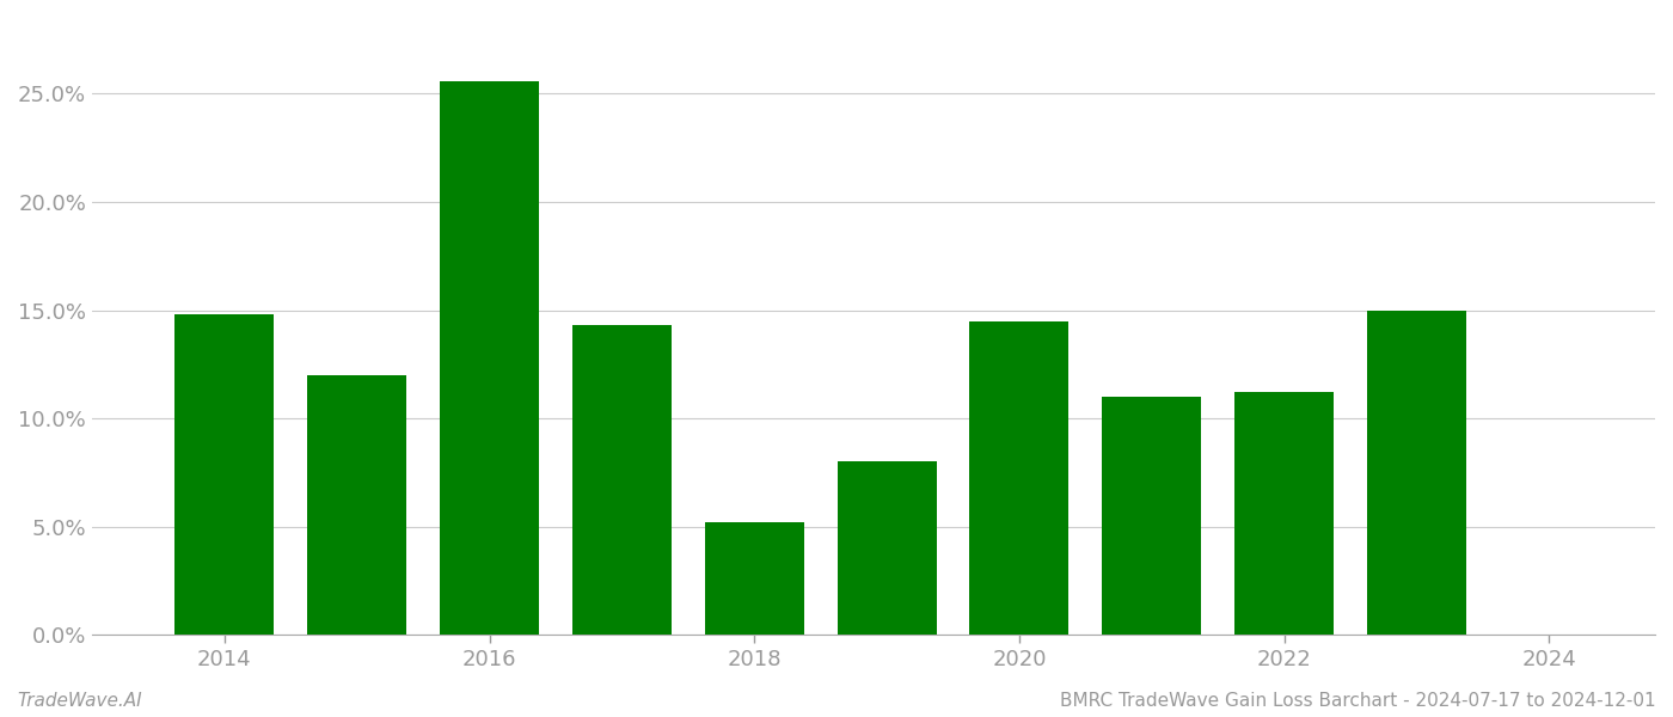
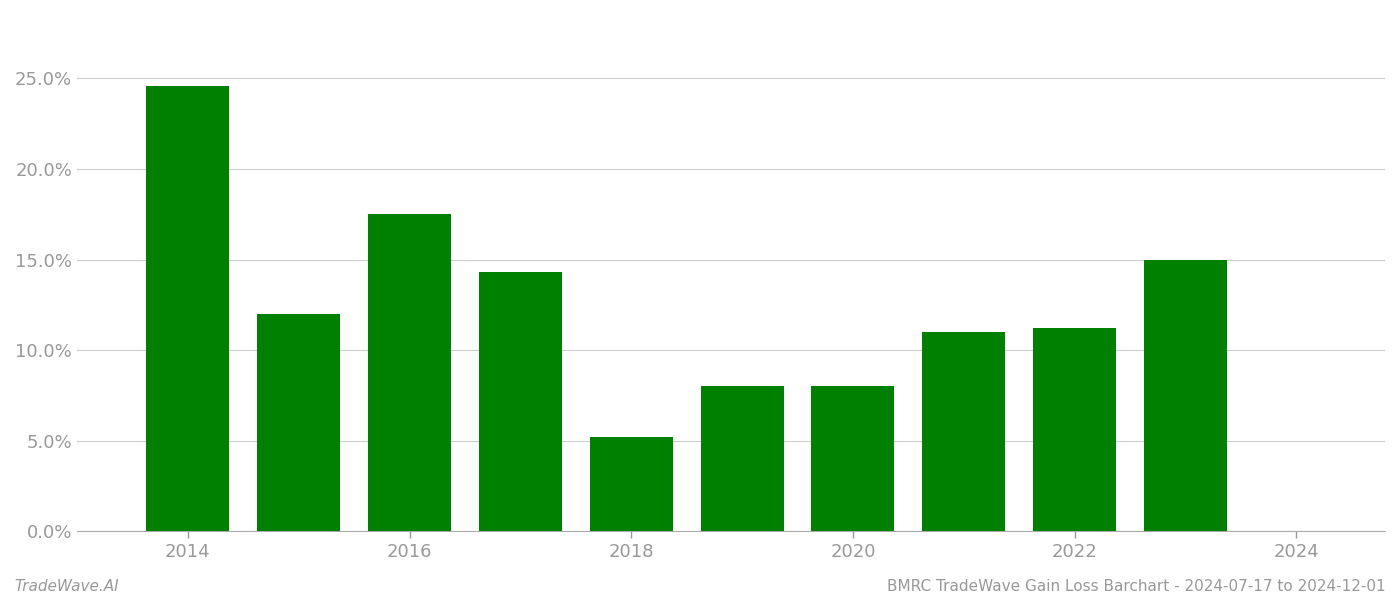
2014: 14.8% -> 24.6%
2016: 25.6% -> 17.5%
2020: 14.5% -> 8.0%
